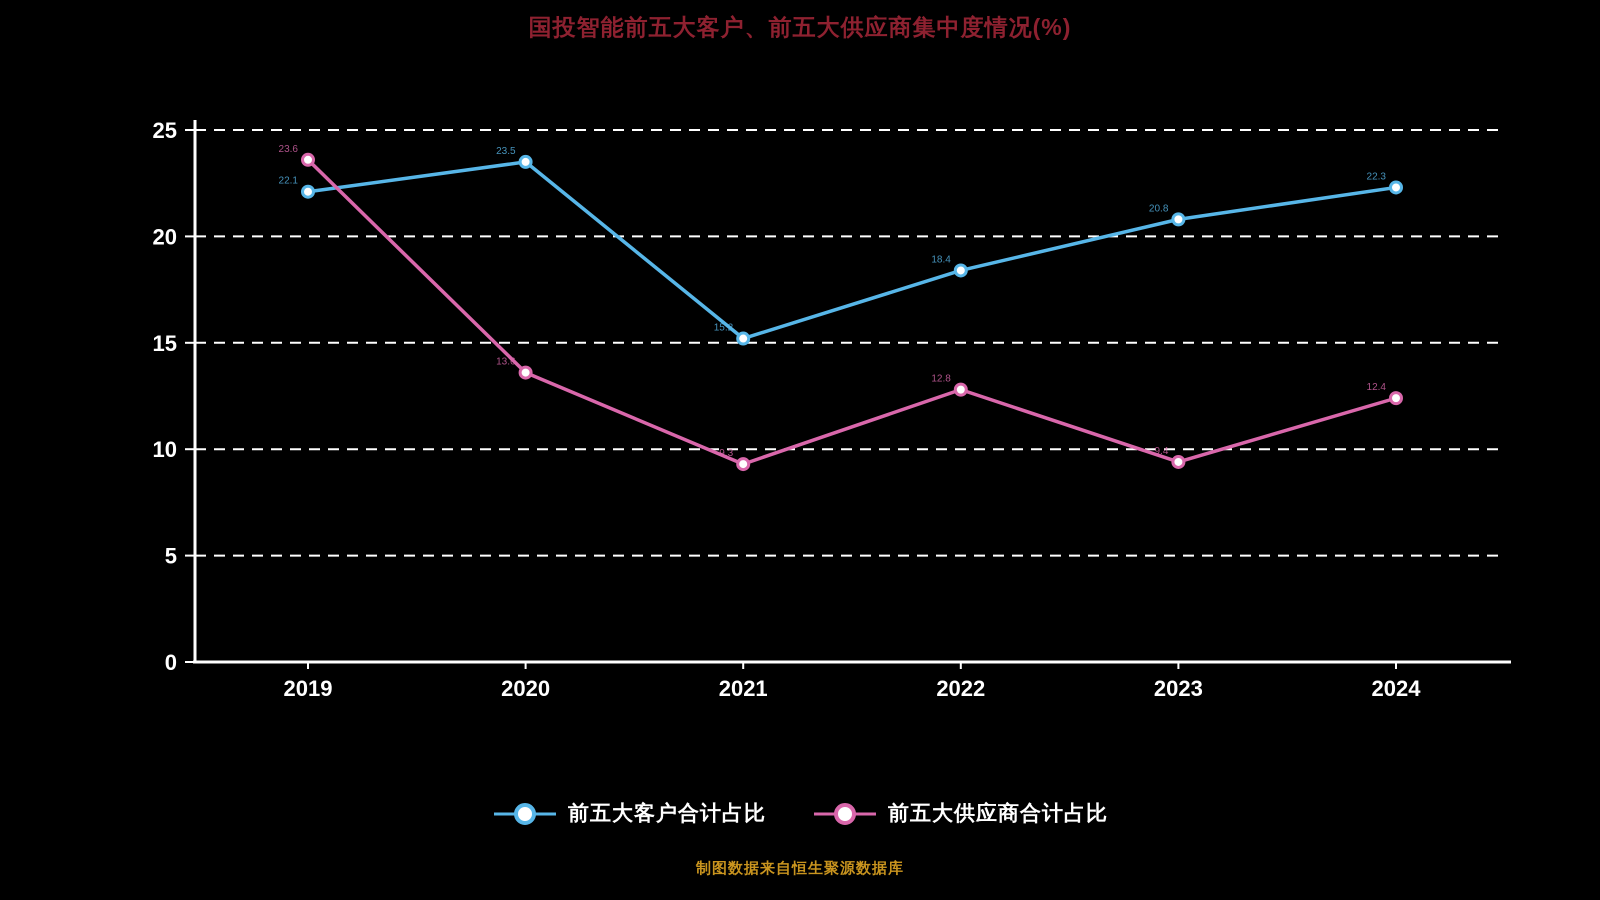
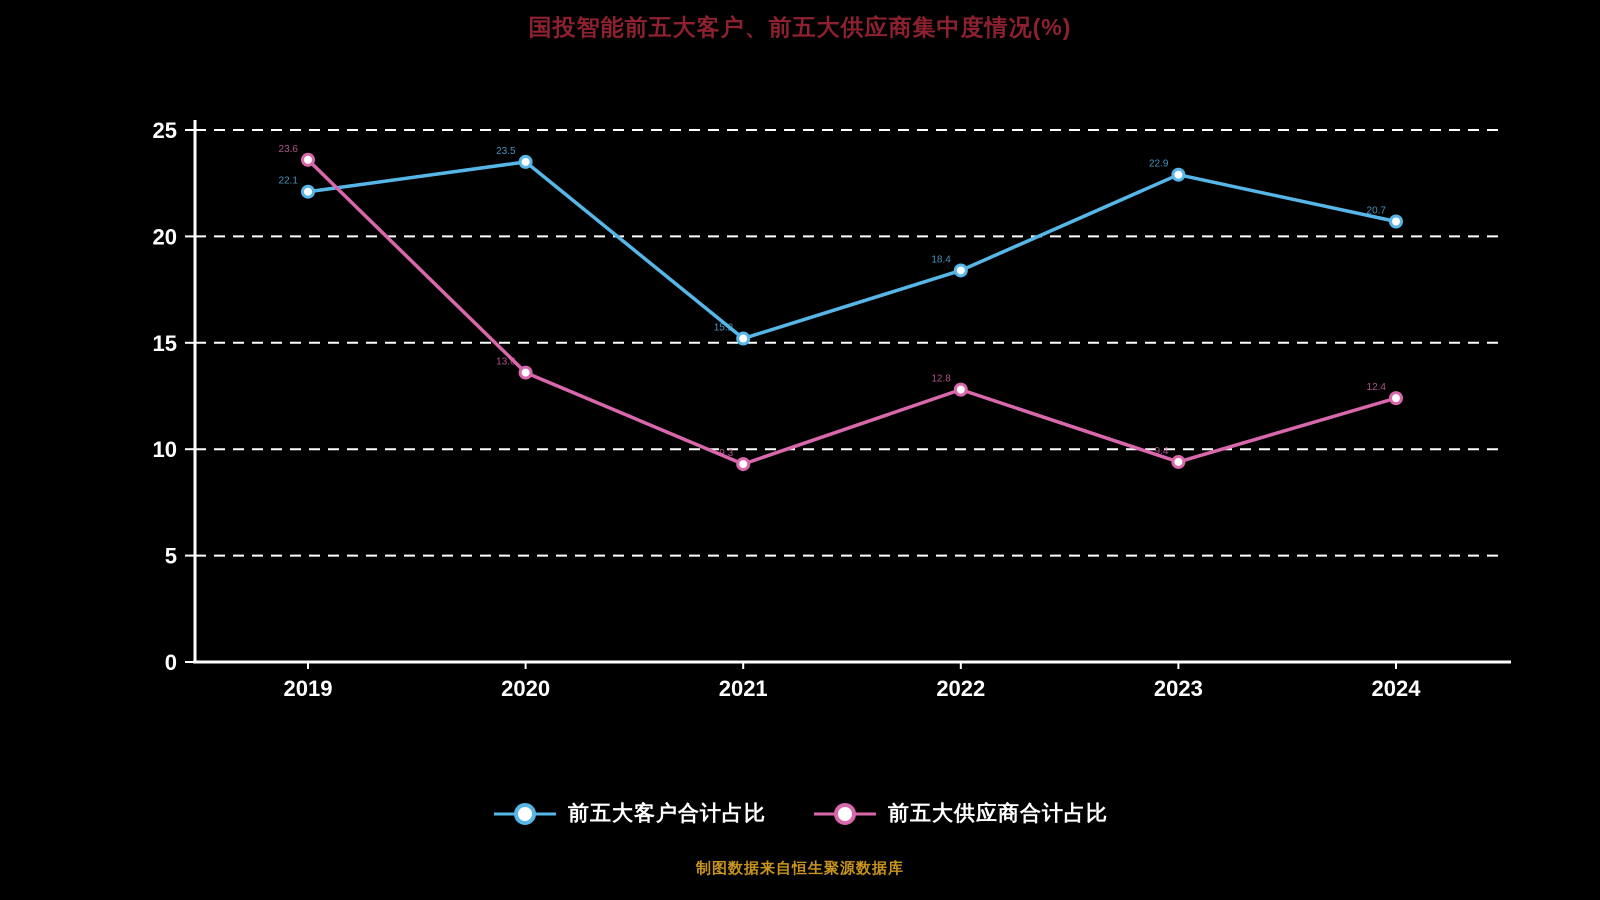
前五大客户合计占比/2023: 20.8 -> 22.9
前五大客户合计占比/2024: 22.3 -> 20.7
